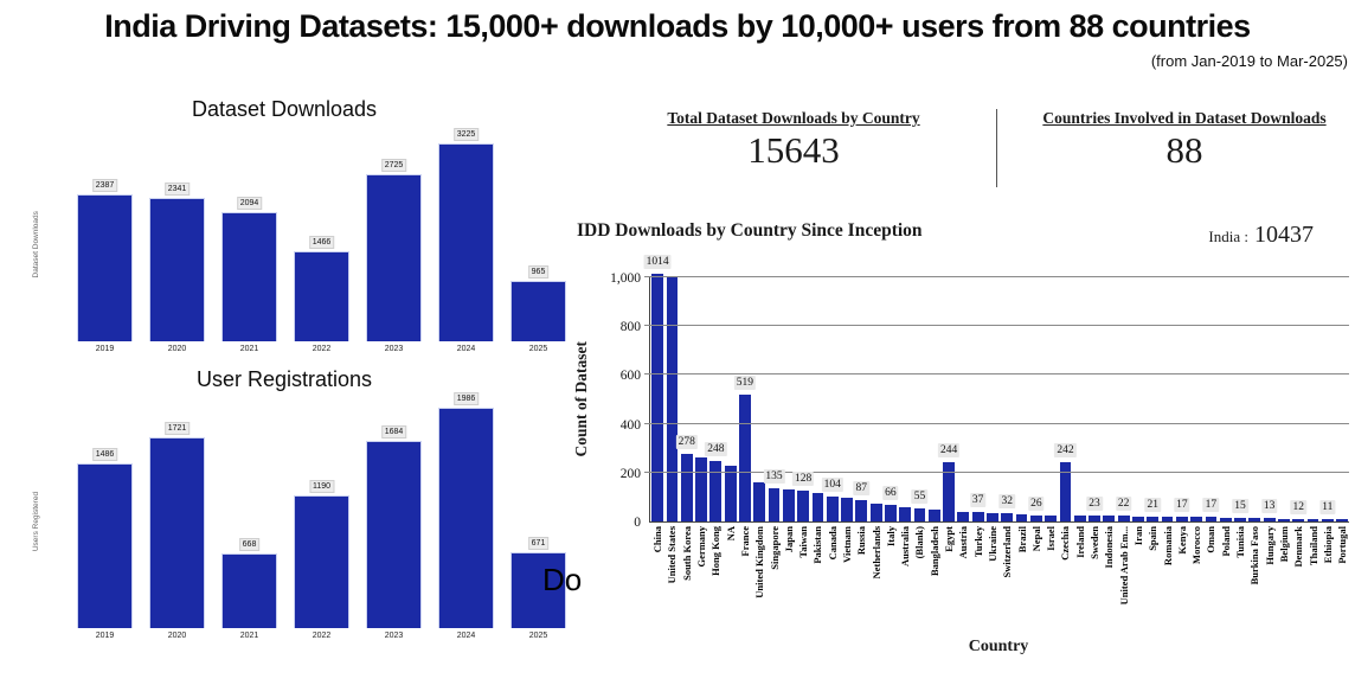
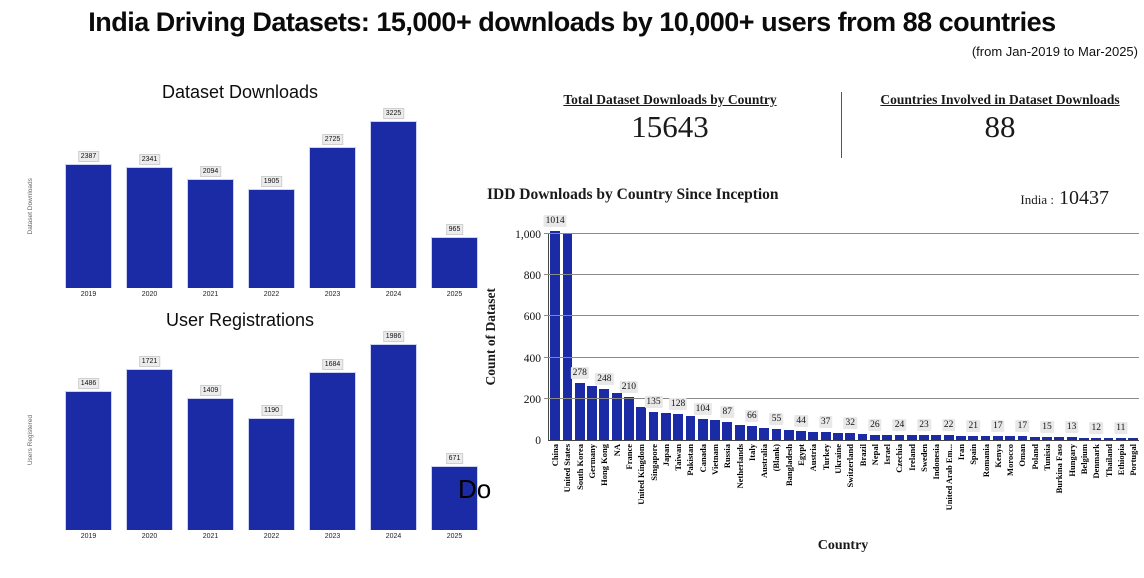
Dataset Downloads/2022: 1466 -> 1905
User Registrations/2021: 668 -> 1409
IDD Downloads by Country Since Inception/France: 519 -> 210
IDD Downloads by Country Since Inception/Egypt: 244 -> 44
IDD Downloads by Country Since Inception/Czechia: 242 -> 24
